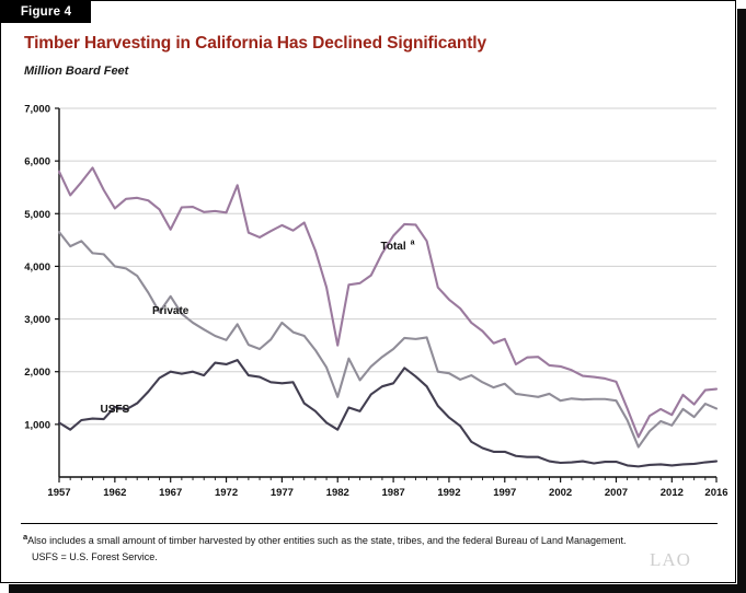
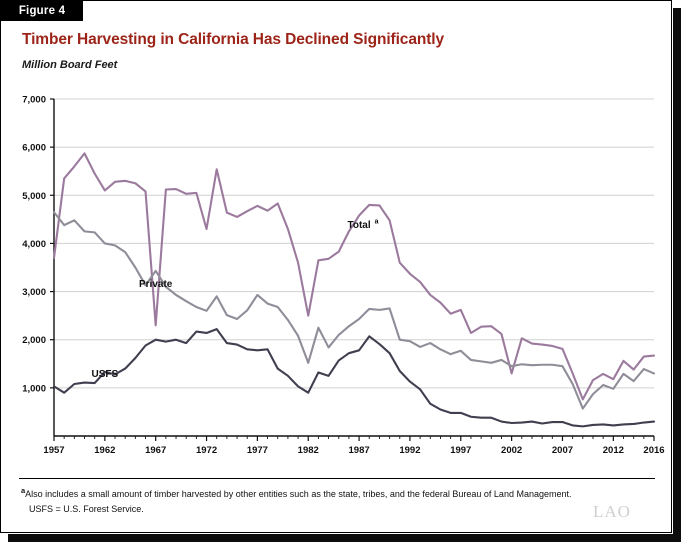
Total/1957: 5800 -> 3700
Total/1967: 4700 -> 2300
Total/1972: 5000 -> 4300
Total/2002: 2100 -> 1300
